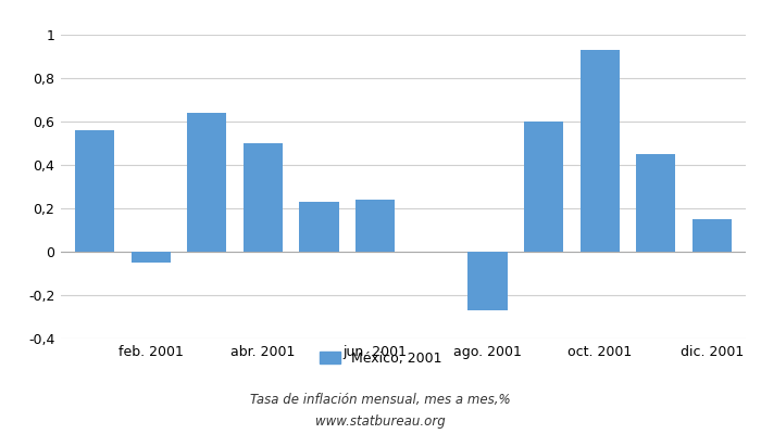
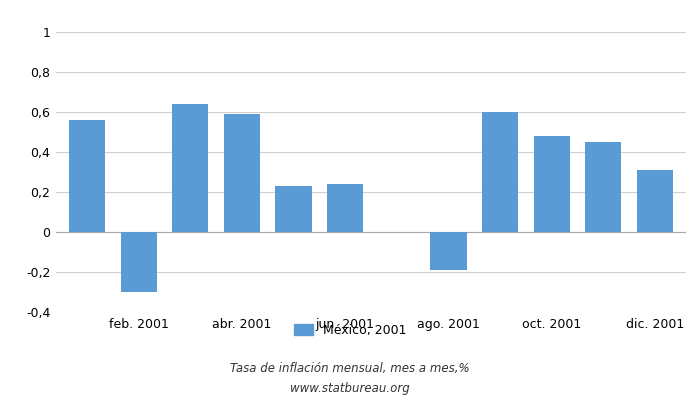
feb. 2001: -0,05 -> -0,30
abr. 2001: 0,50 -> 0,59
ago. 2001: -0,27 -> -0,19
oct. 2001: 0,93 -> 0,48
dic. 2001: 0,15 -> 0,31
